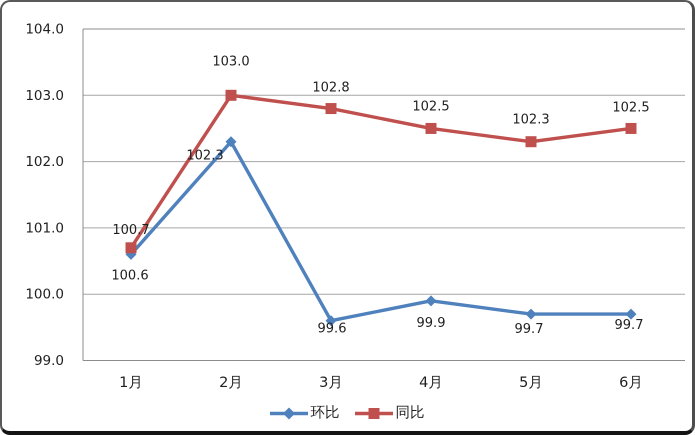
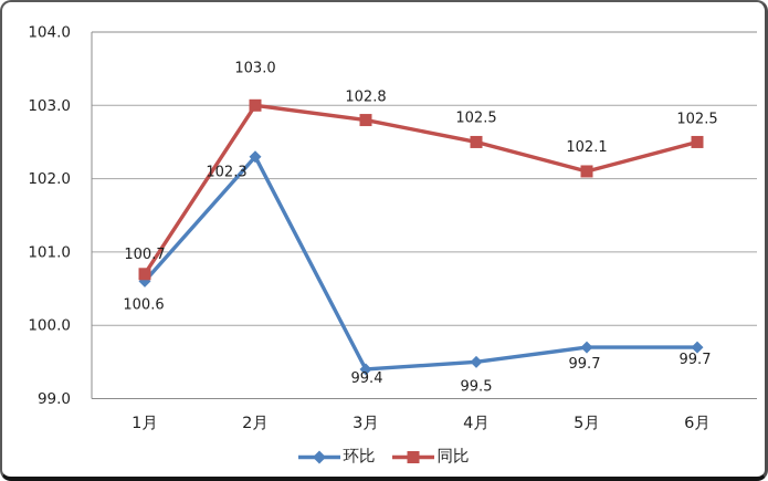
环比/3月: 99.6 -> 99.4
环比/4月: 99.9 -> 99.5
同比/5月: 102.3 -> 102.1
